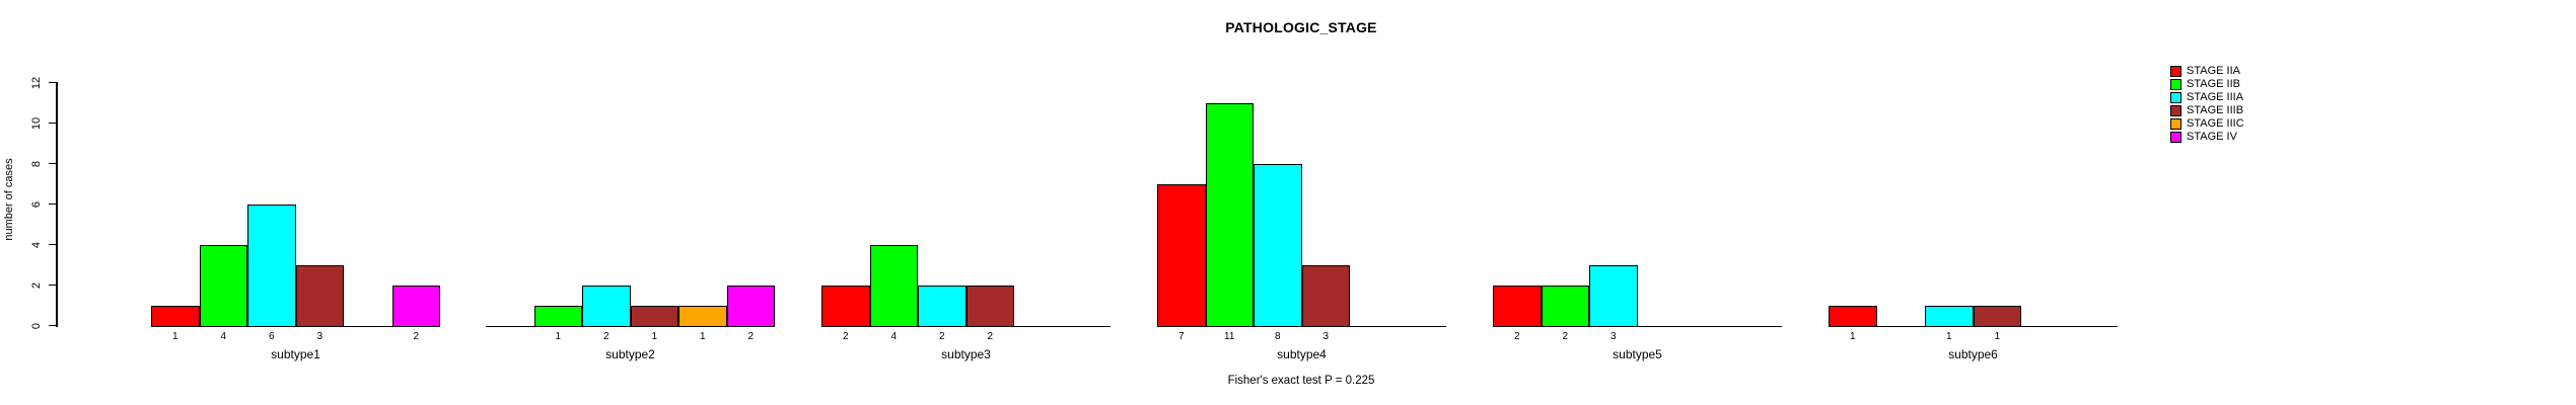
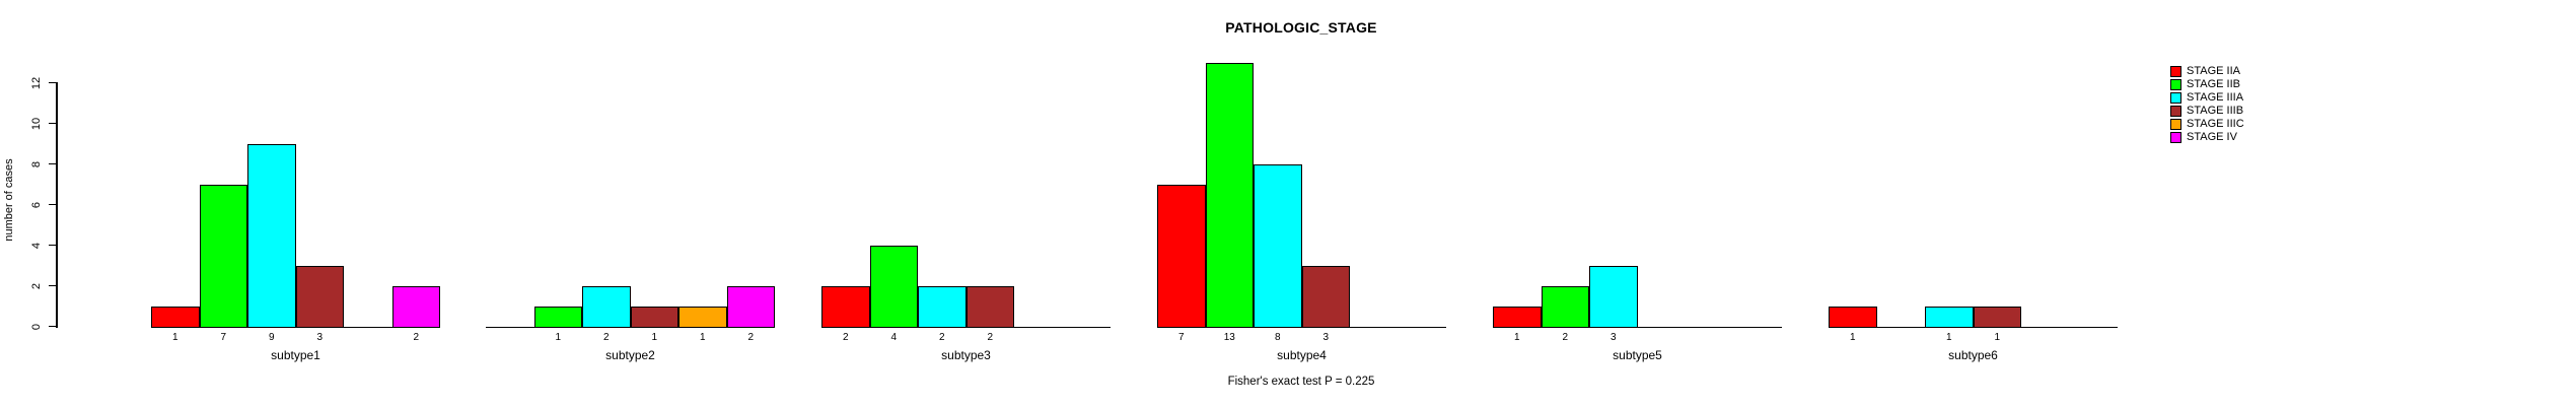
STAGE IIB/subtype1: 4 -> 7
STAGE IIIA/subtype1: 6 -> 9
STAGE IIB/subtype4: 11 -> 13
STAGE IIA/subtype5: 2 -> 1
